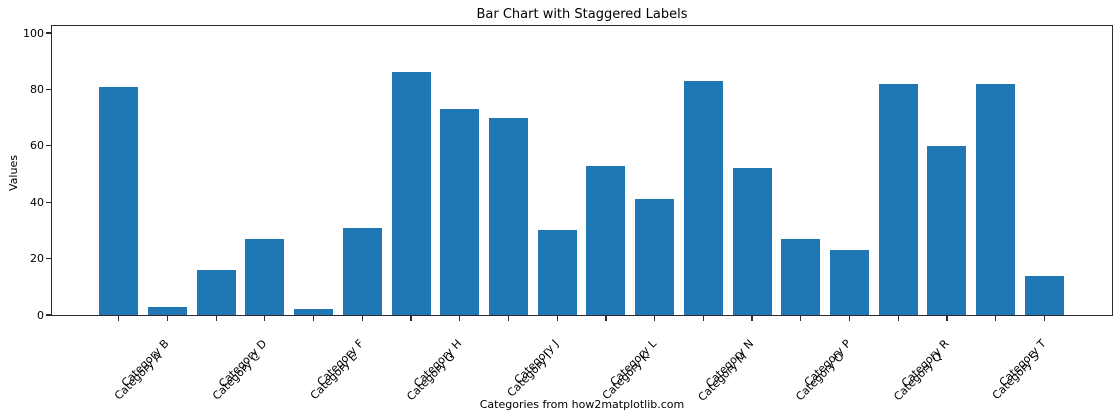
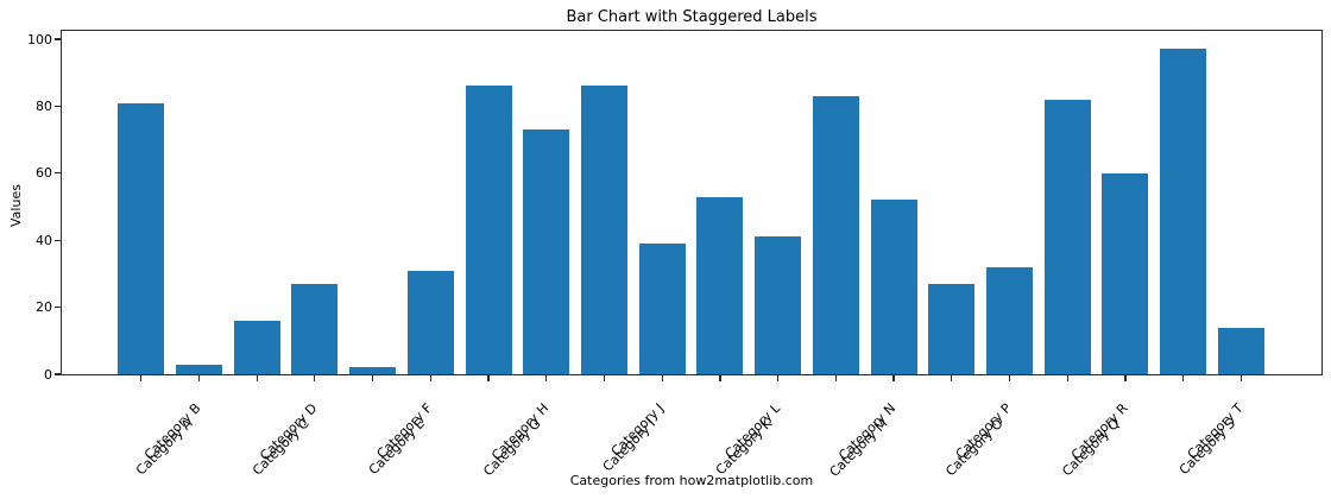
Category I: 70 -> 86
Category J: 30 -> 39
Category P: 23 -> 32
Category S: 82 -> 97
